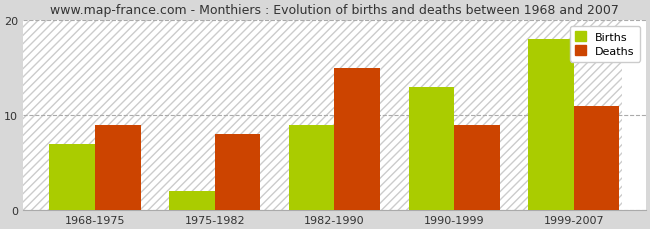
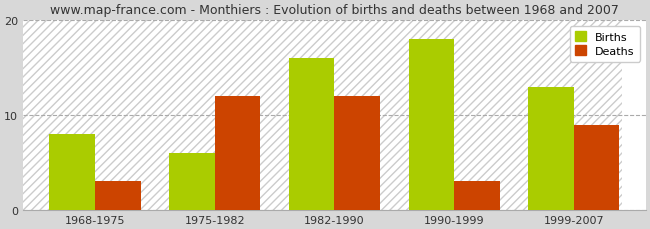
Births/1968-1975: 7 -> 8
Deaths/1968-1975: 9 -> 3
Births/1975-1982: 2 -> 6
Deaths/1975-1982: 8 -> 12
Births/1982-1990: 9 -> 16
Deaths/1982-1990: 15 -> 12
Births/1990-1999: 13 -> 18
Deaths/1990-1999: 9 -> 3
Births/1999-2007: 18 -> 13
Deaths/1999-2007: 11 -> 9
